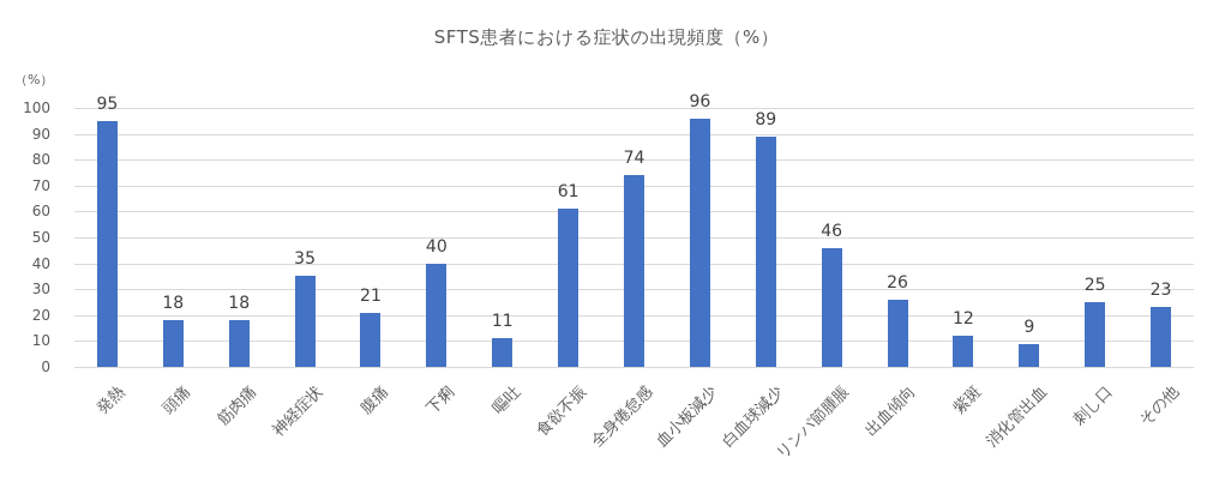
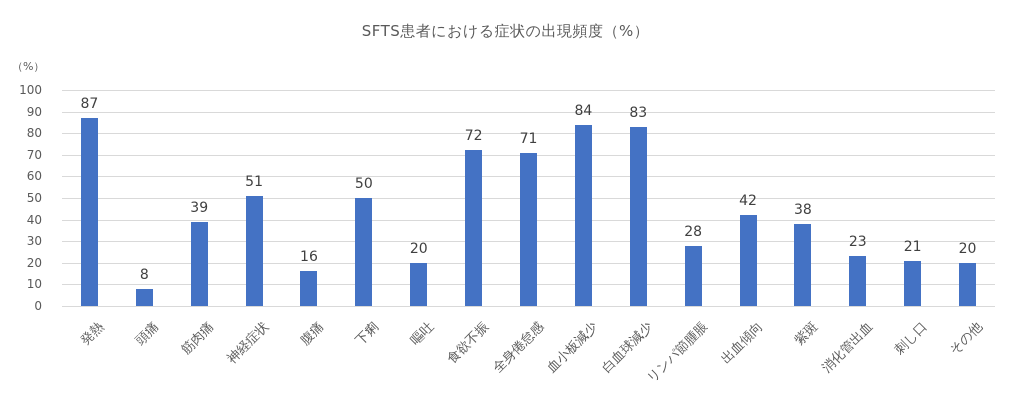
発熱: 95 -> 87
頭痛: 18 -> 8
筋肉痛: 18 -> 39
神経症状: 35 -> 51
腹痛: 21 -> 16
下痢: 40 -> 50
嘔吐: 11 -> 20
食欲不振: 61 -> 72
全身倦怠感: 74 -> 71
血小板減少: 96 -> 84
白血球減少: 89 -> 83
リンパ節腫脹: 46 -> 28
出血傾向: 26 -> 42
紫斑: 12 -> 38
消化管出血: 9 -> 23
刺し口: 25 -> 21
その他: 23 -> 20
